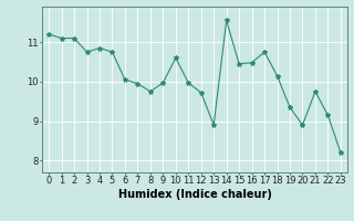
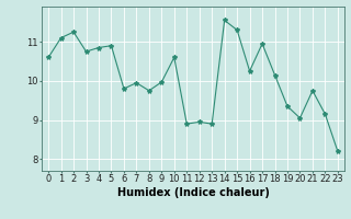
0: 11.20 -> 10.60
2: 11.10 -> 11.25
5: 10.75 -> 10.90
6: 10.05 -> 9.80
11: 9.97 -> 8.90
12: 9.72 -> 8.95
15: 10.45 -> 11.30
16: 10.48 -> 10.25
17: 10.75 -> 10.95
20: 8.90 -> 9.05
